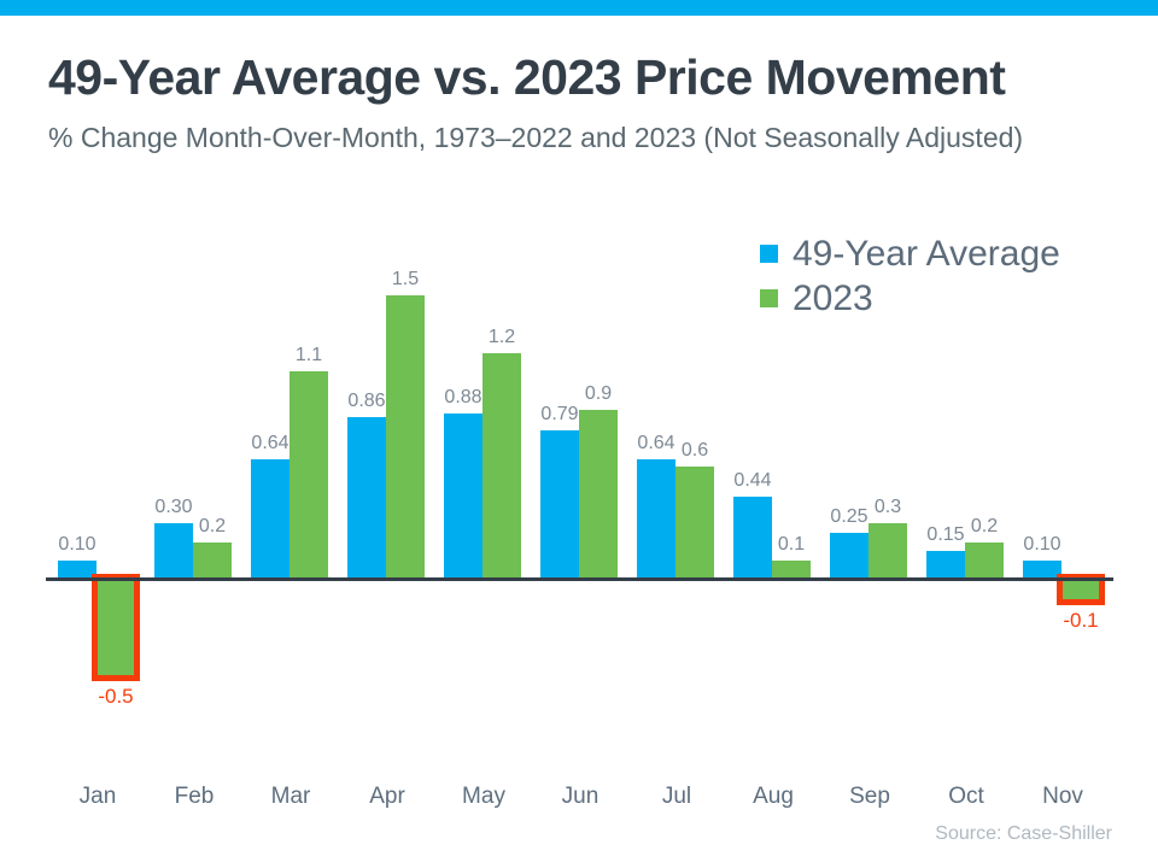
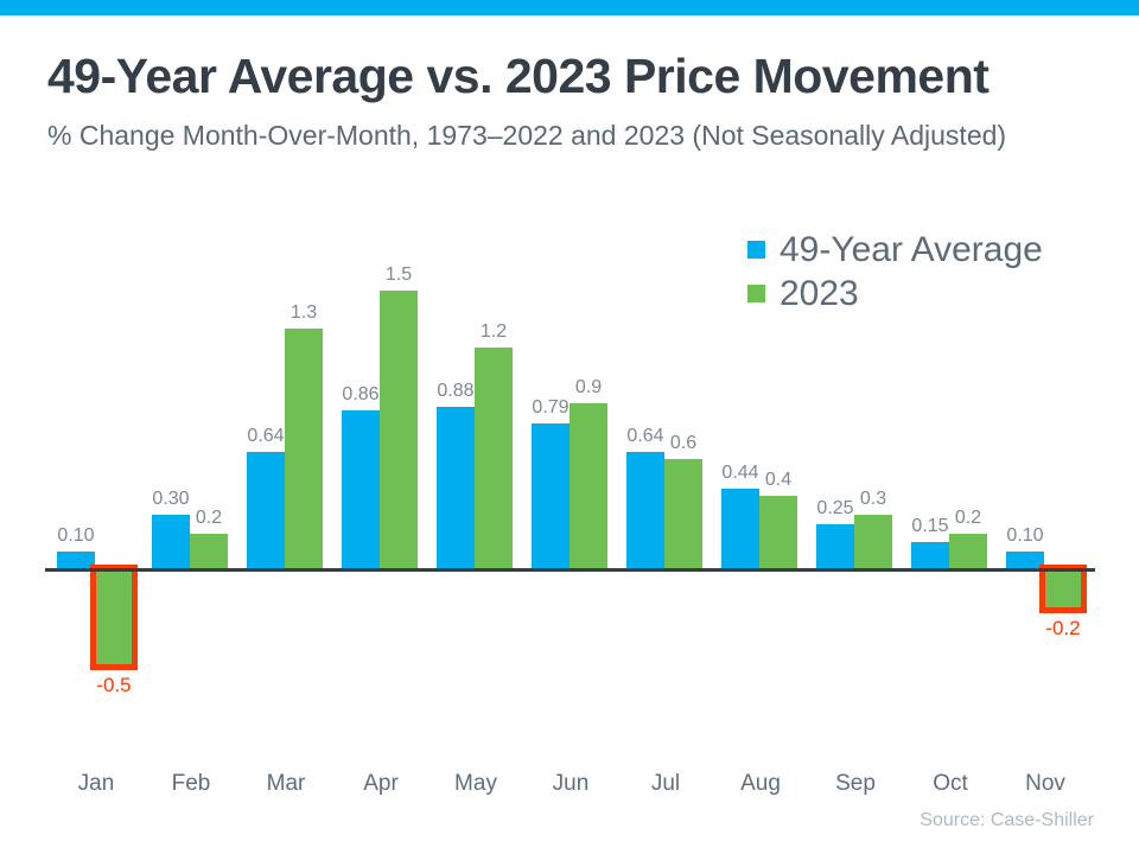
2023/Mar: 1.1 -> 1.3
2023/Aug: 0.1 -> 0.4
2023/Nov: -0.1 -> -0.2
